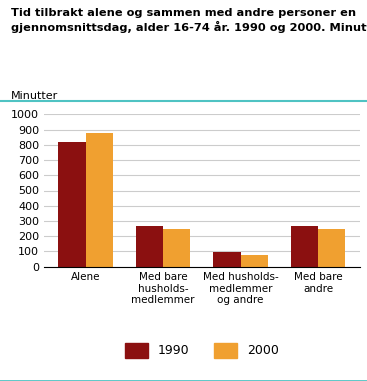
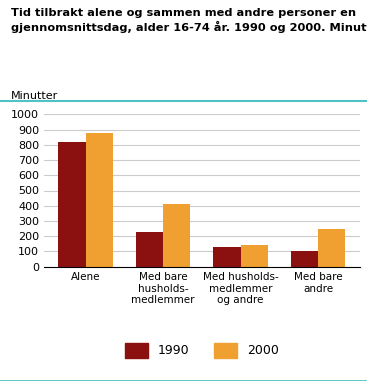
1990/Med bare husholds- medlemmer: 270 -> 230
2000/Med bare husholds- medlemmer: 250 -> 410
1990/Med husholds- medlemmer og andre: 100 -> 130
2000/Med husholds- medlemmer og andre: 80 -> 140
1990/Med bare andre: 270 -> 100
